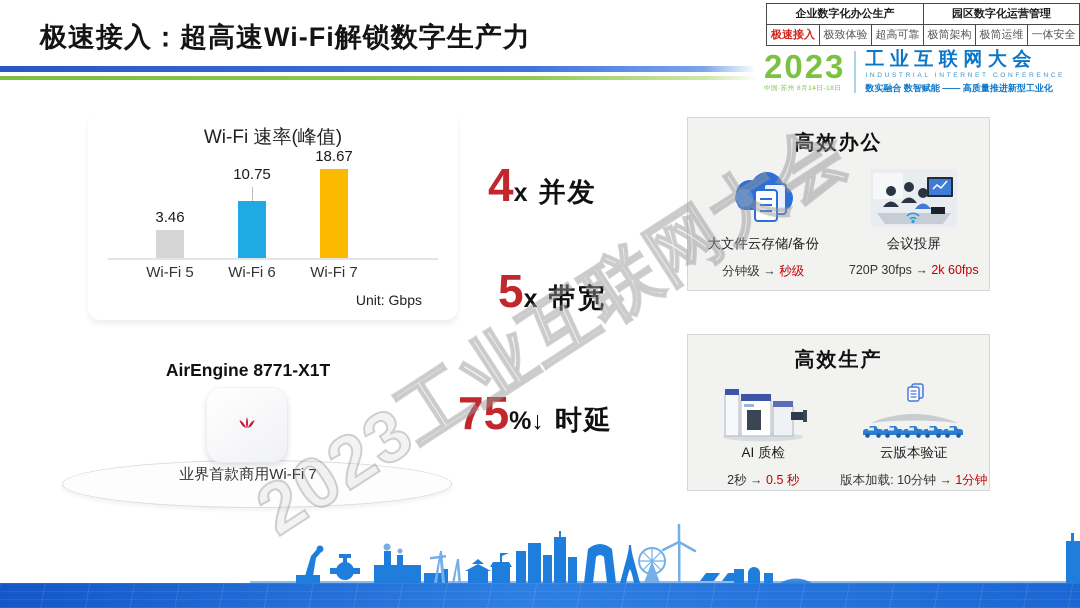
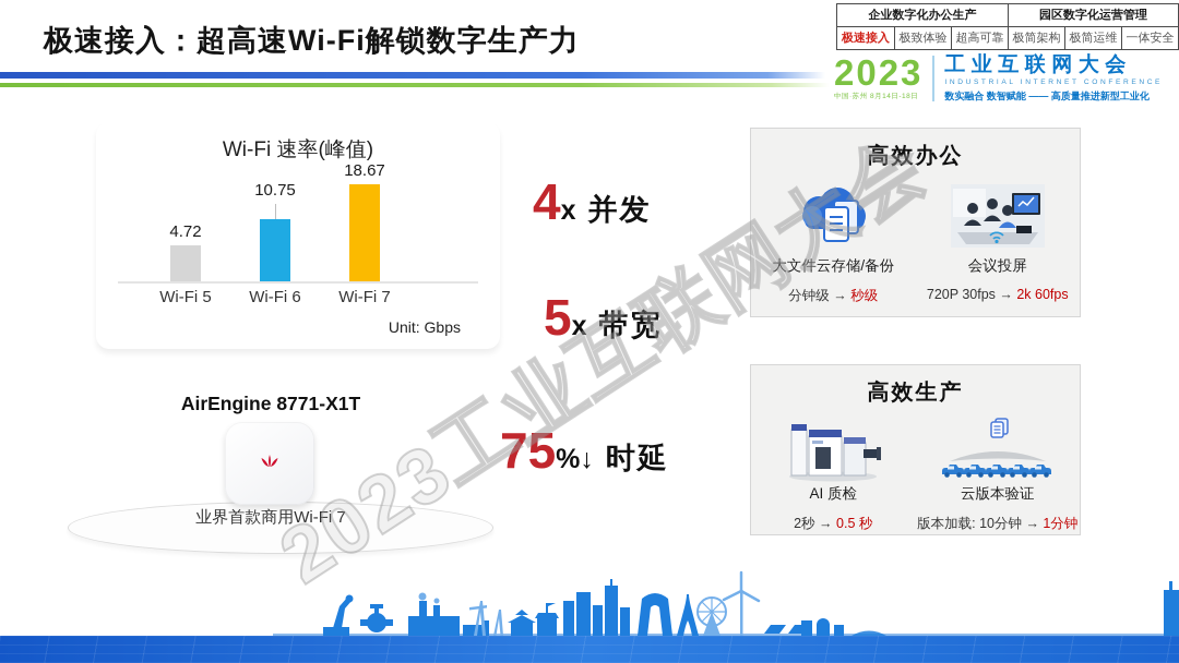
Wi-Fi 5: 3.46 -> 4.72
